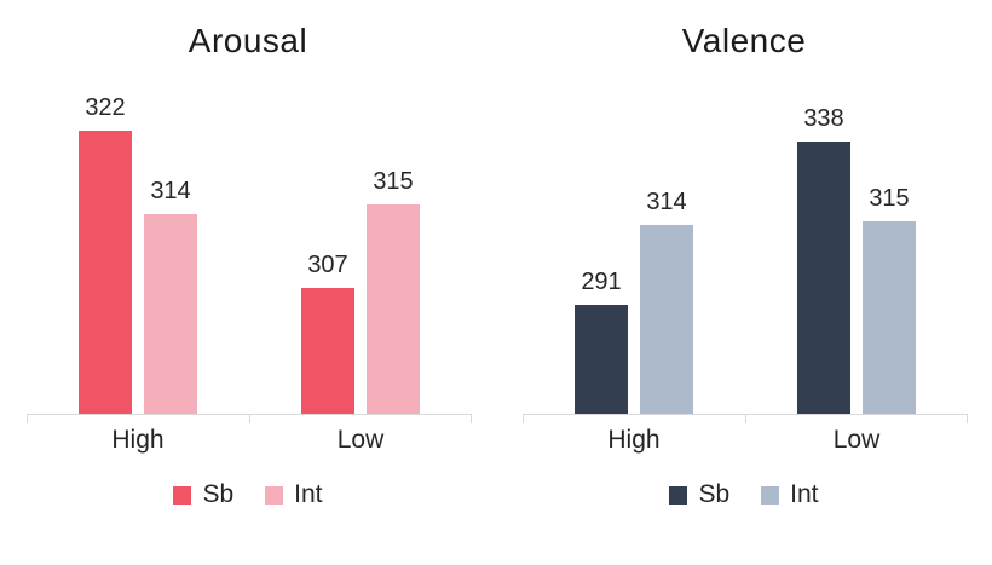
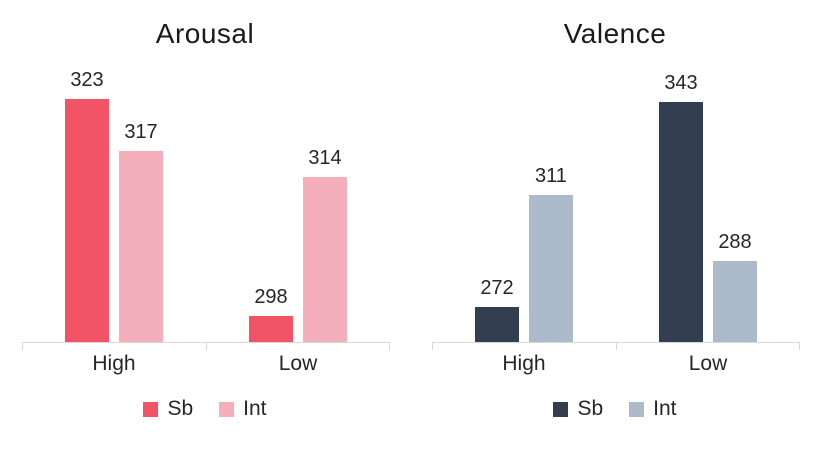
Arousal/Sb/High: 322 -> 323
Arousal/Int/High: 314 -> 317
Arousal/Sb/Low: 307 -> 298
Arousal/Int/Low: 315 -> 314
Valence/Sb/High: 291 -> 272
Valence/Int/High: 314 -> 311
Valence/Sb/Low: 338 -> 343
Valence/Int/Low: 315 -> 288
